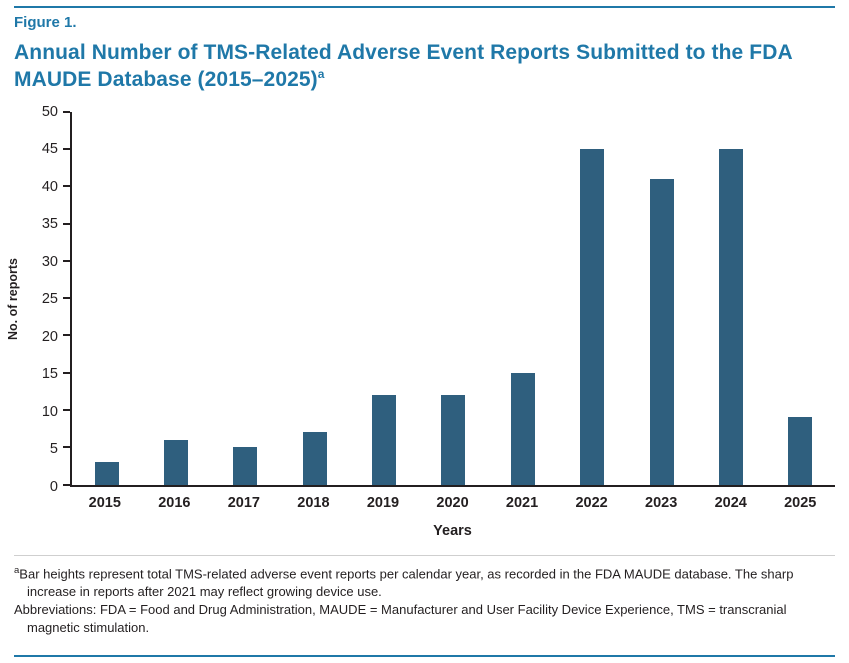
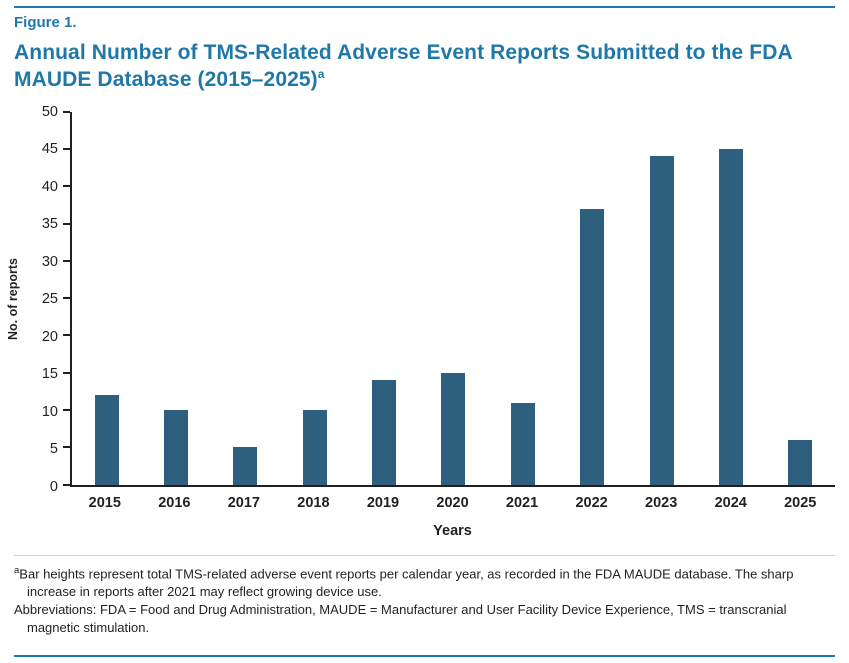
2015: 3 -> 12
2016: 6 -> 10
2018: 7 -> 10
2019: 12 -> 14
2020: 12 -> 15
2021: 15 -> 11
2022: 45 -> 37
2023: 41 -> 44
2025: 9 -> 6
